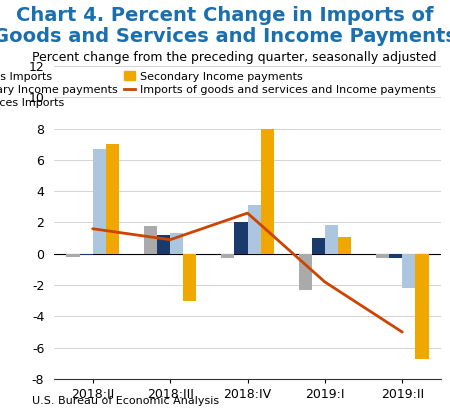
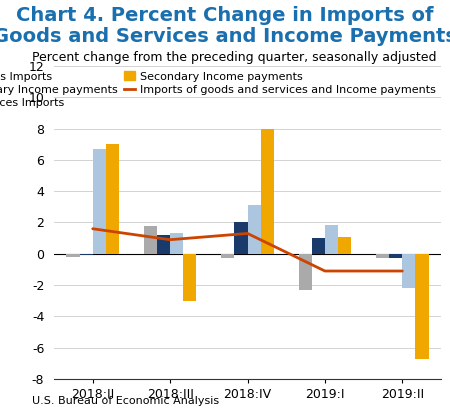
Imports of goods and services and Income payments/2018:IV: 2.6 -> 1.3
Imports of goods and services and Income payments/2019:I: -1.8 -> -1.1
Imports of goods and services and Income payments/2019:II: -5.0 -> -1.1
